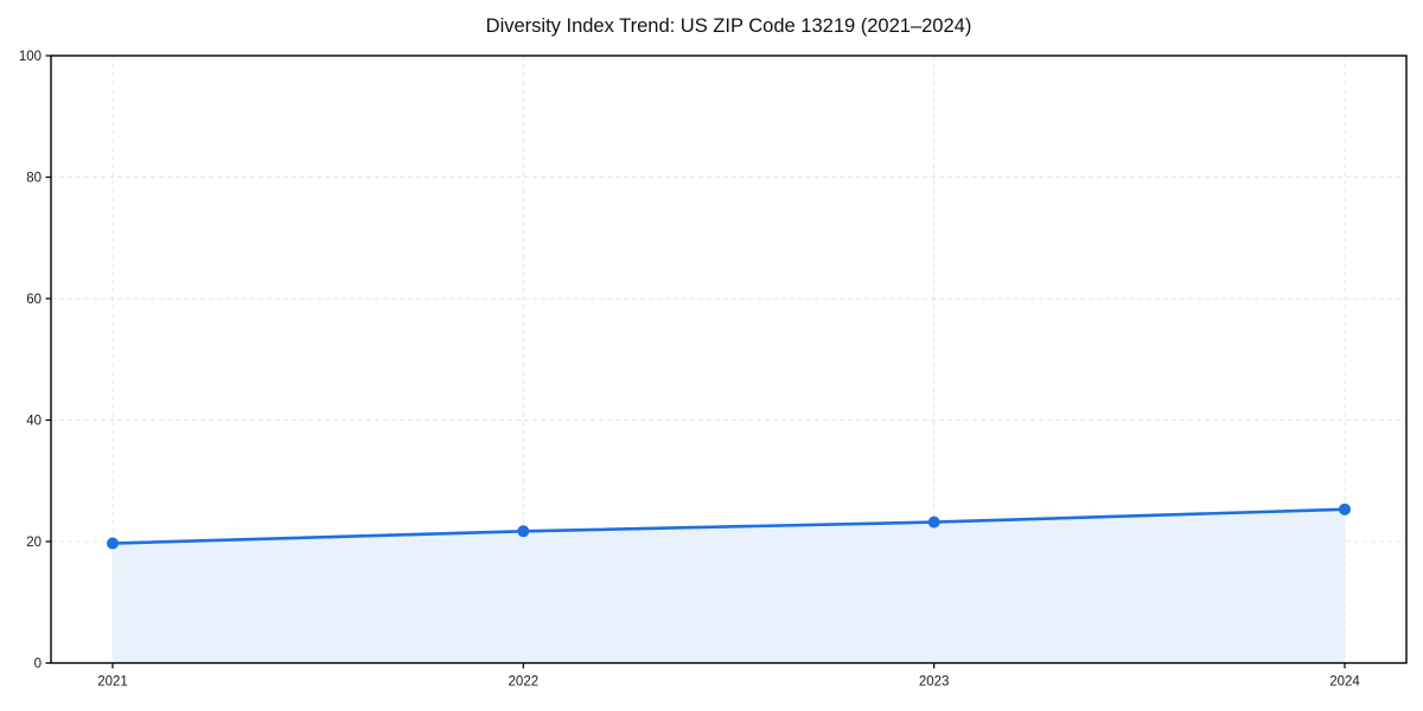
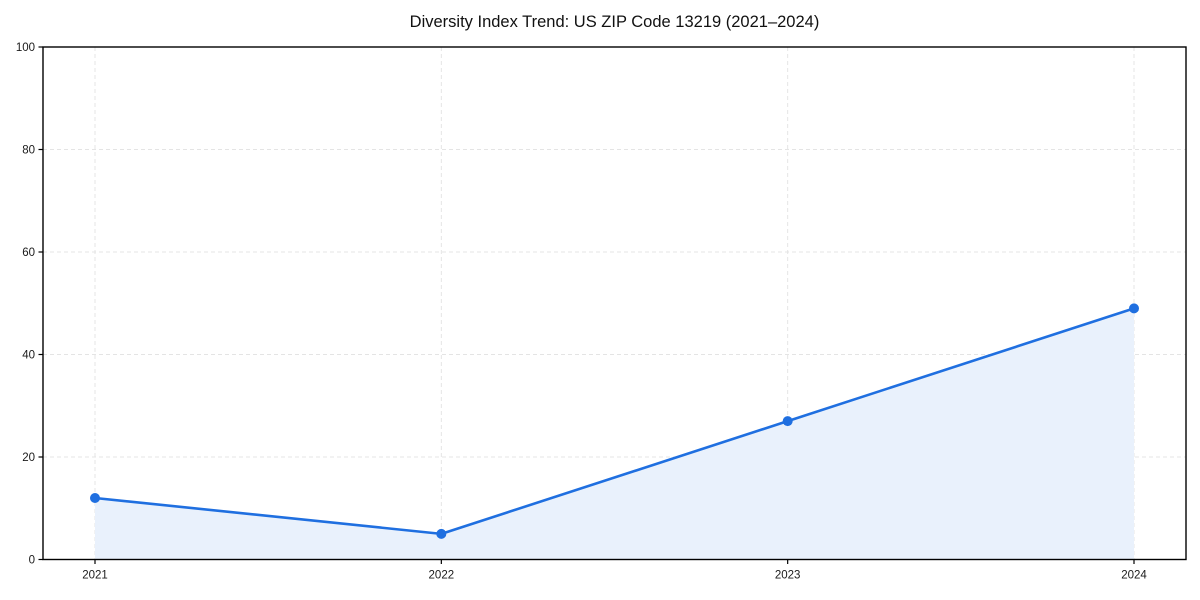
2021: 20 -> 12
2022: 22 -> 5
2023: 23 -> 27
2024: 25 -> 49
